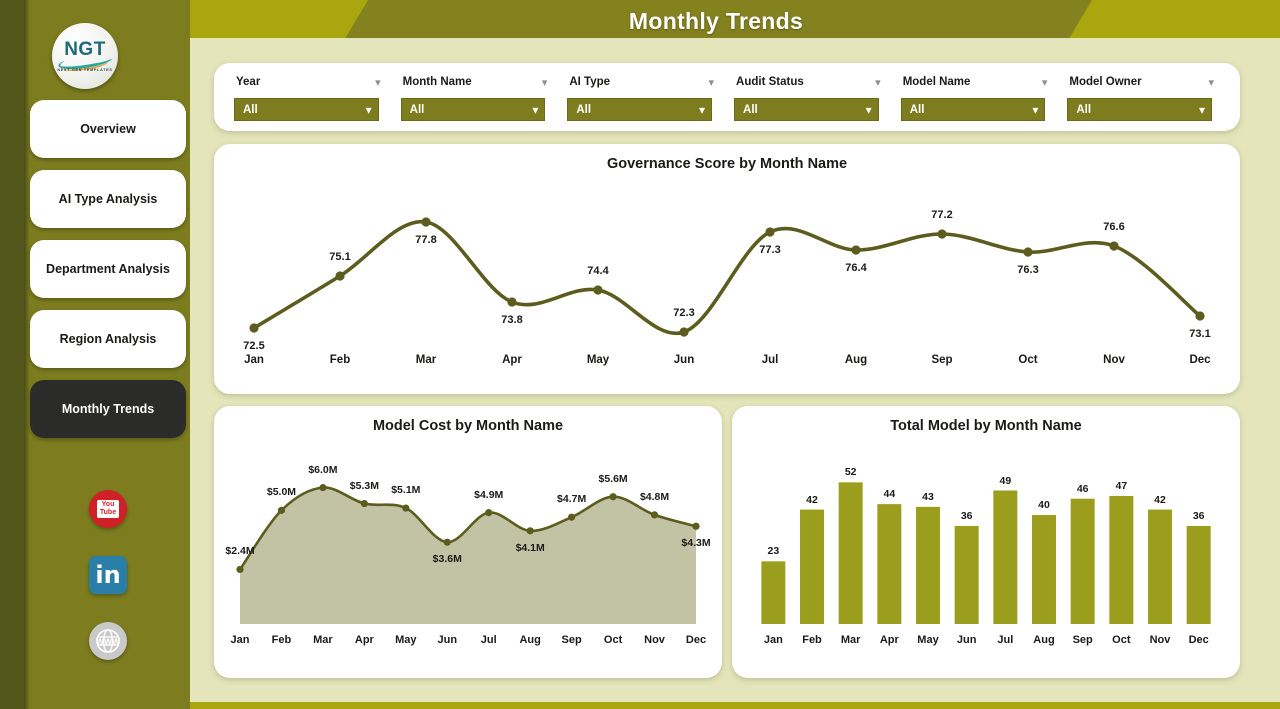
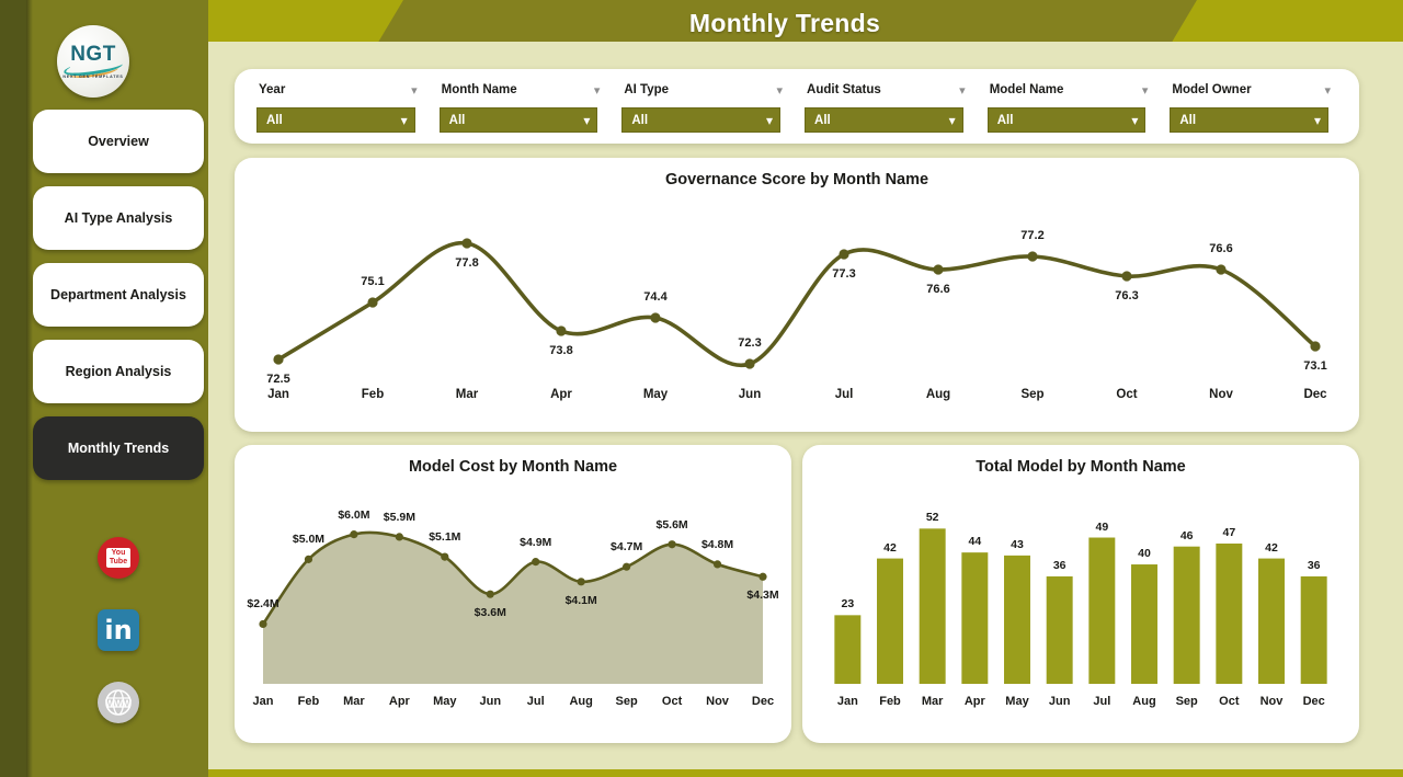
Governance Score by Month Name/Aug: 76.4 -> 76.6
Model Cost by Month Name/Apr: $5.3M -> $5.9M
